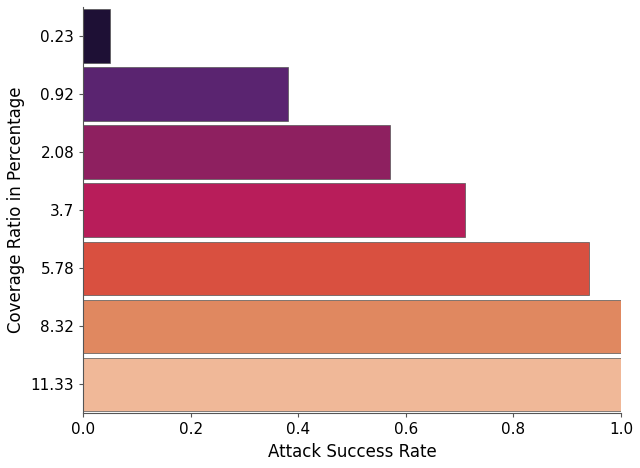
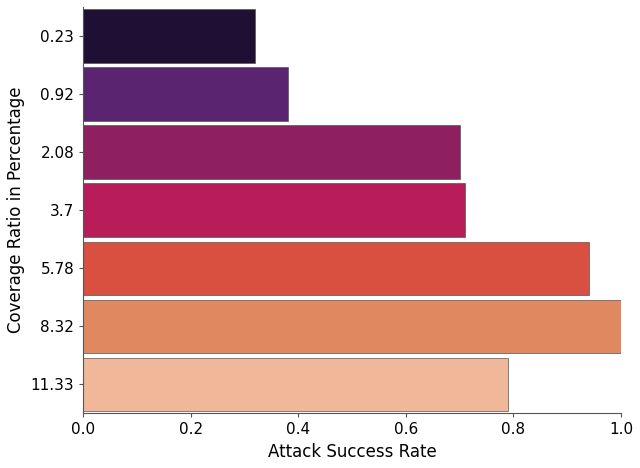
0.23: 0.05 -> 0.32
2.08: 0.57 -> 0.70
11.33: 1.00 -> 0.79
